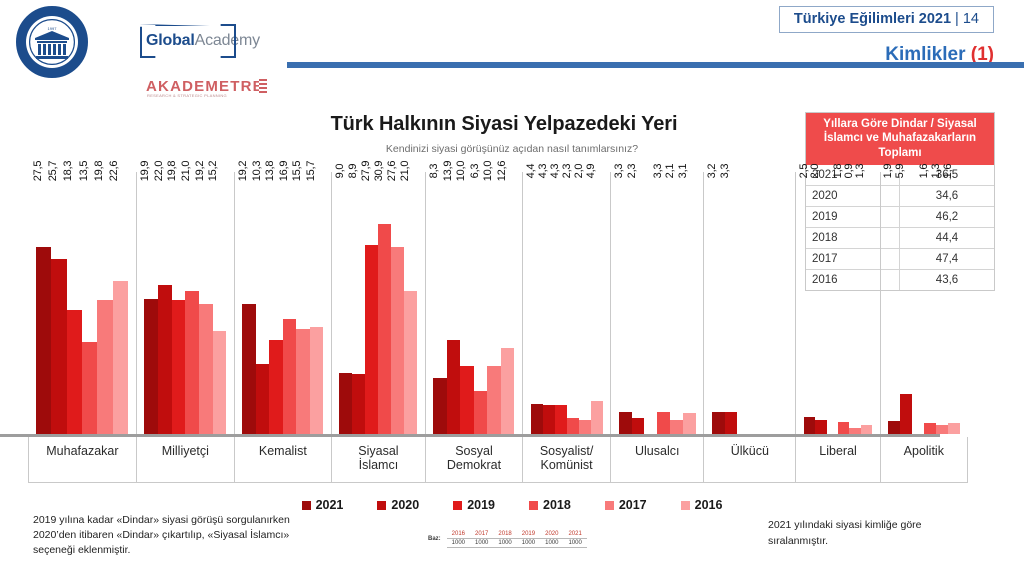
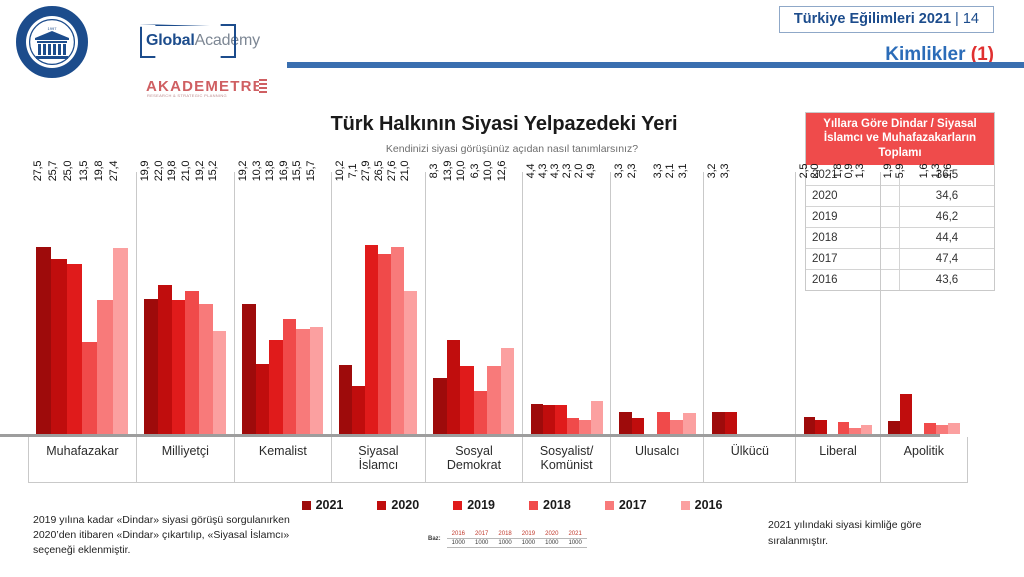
2019/Muhafazakar: 18,3 -> 25,0
2016/Muhafazakar: 22,6 -> 27,4
2021/Siyasal İslamcı: 9,0 -> 10,2
2020/Siyasal İslamcı: 8,9 -> 7,1
2018/Siyasal İslamcı: 30,9 -> 26,5
